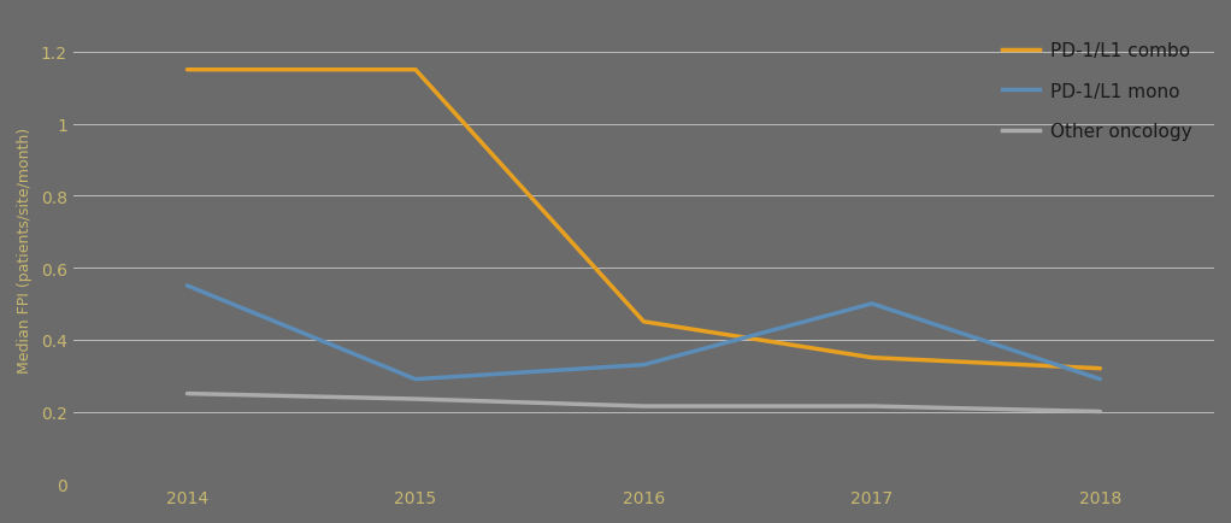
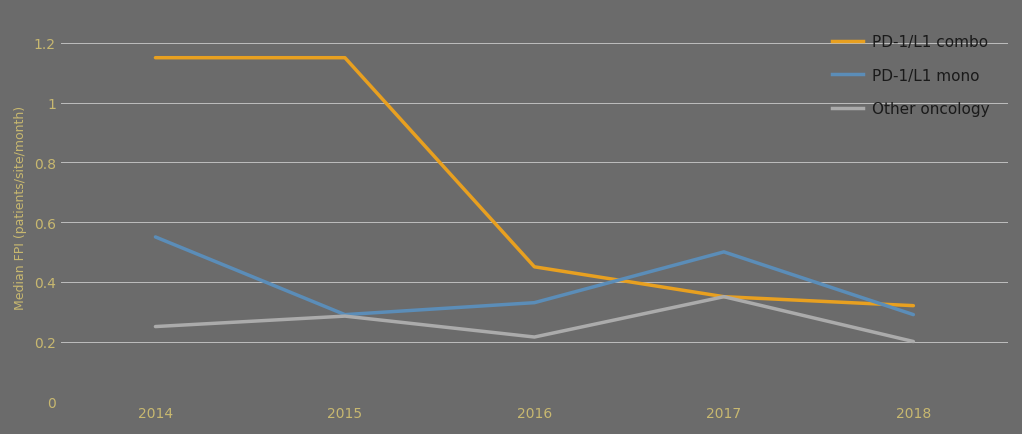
Other oncology/2015: 0.235 -> 0.285
Other oncology/2017: 0.215 -> 0.350
